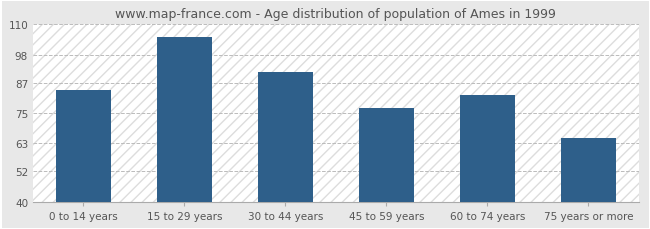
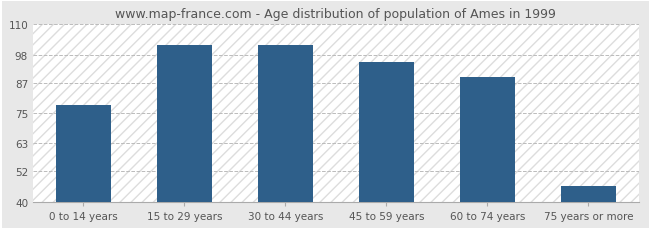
0 to 14 years: 84 -> 78
15 to 29 years: 105 -> 102
30 to 44 years: 91 -> 102
45 to 59 years: 77 -> 95
60 to 74 years: 82 -> 89
75 years or more: 65 -> 46
